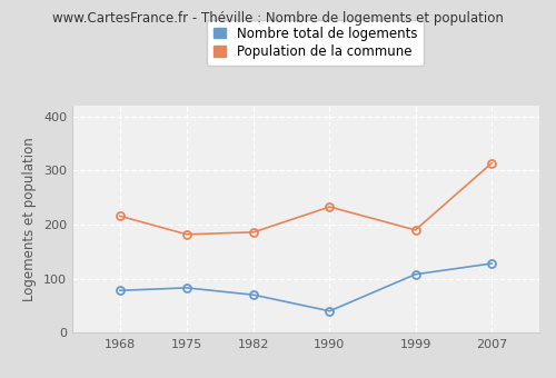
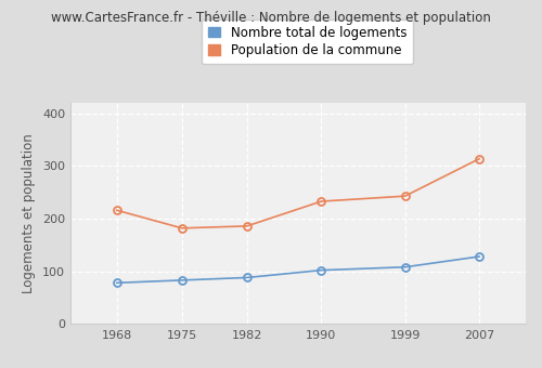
Nombre total de logements/1982: 70 -> 88
Nombre total de logements/1990: 40 -> 102
Population de la commune/1999: 190 -> 243
